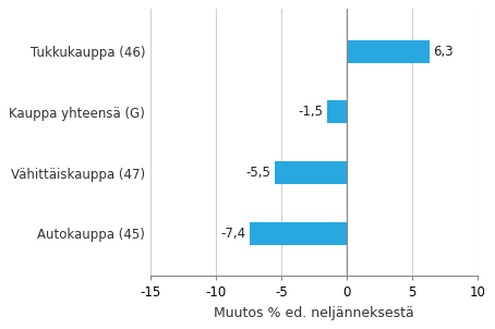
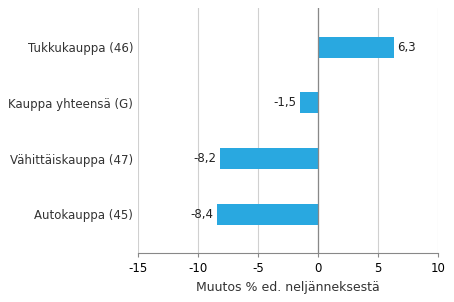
Vähittäiskauppa (47): -5,5 -> -8,2
Autokauppa (45): -7,4 -> -8,4
